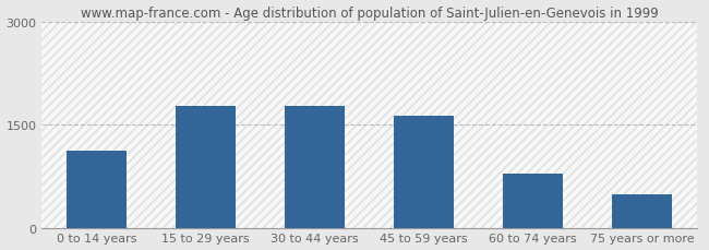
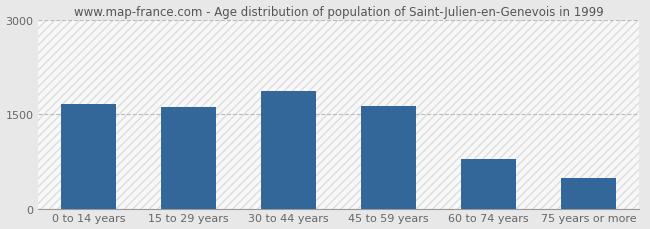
0 to 14 years: 1120 -> 1660
15 to 29 years: 1780 -> 1620
30 to 44 years: 1780 -> 1870
